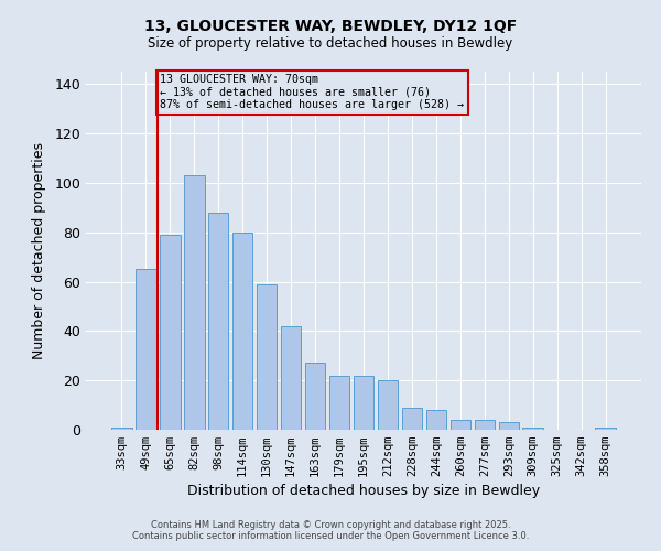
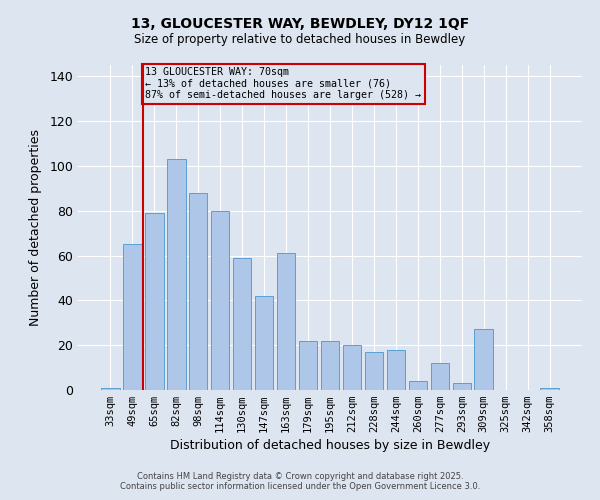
163sqm: 27 -> 61
228sqm: 9 -> 17
244sqm: 8 -> 18
277sqm: 4 -> 12
309sqm: 1 -> 27
